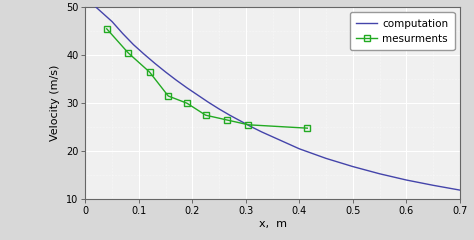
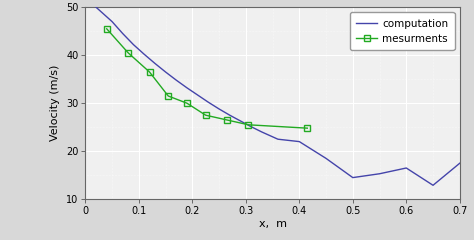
computation/0.4: 20.5 -> 22.0
computation/0.5: 16.8 -> 14.5
computation/0.6: 14.0 -> 16.5
computation/0.7: 11.9 -> 17.5
